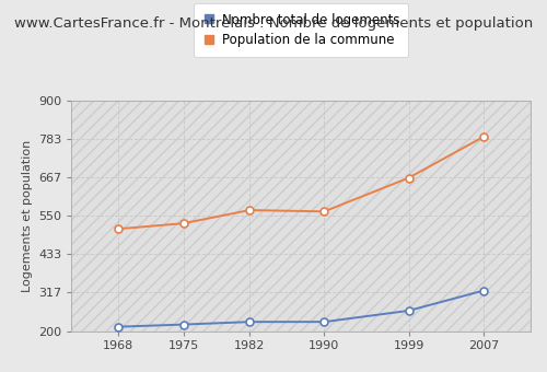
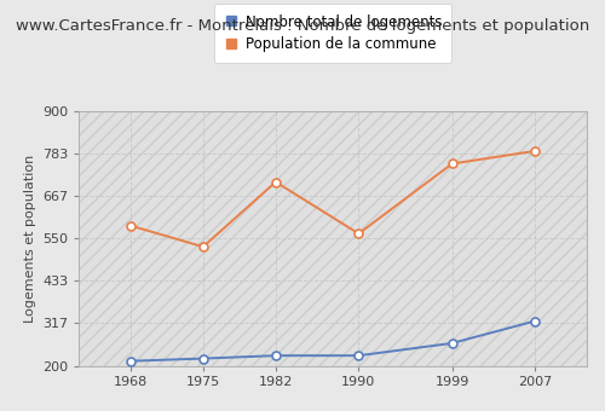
Population de la commune/1968: 510 -> 585
Population de la commune/1982: 567 -> 705
Population de la commune/1999: 665 -> 755
